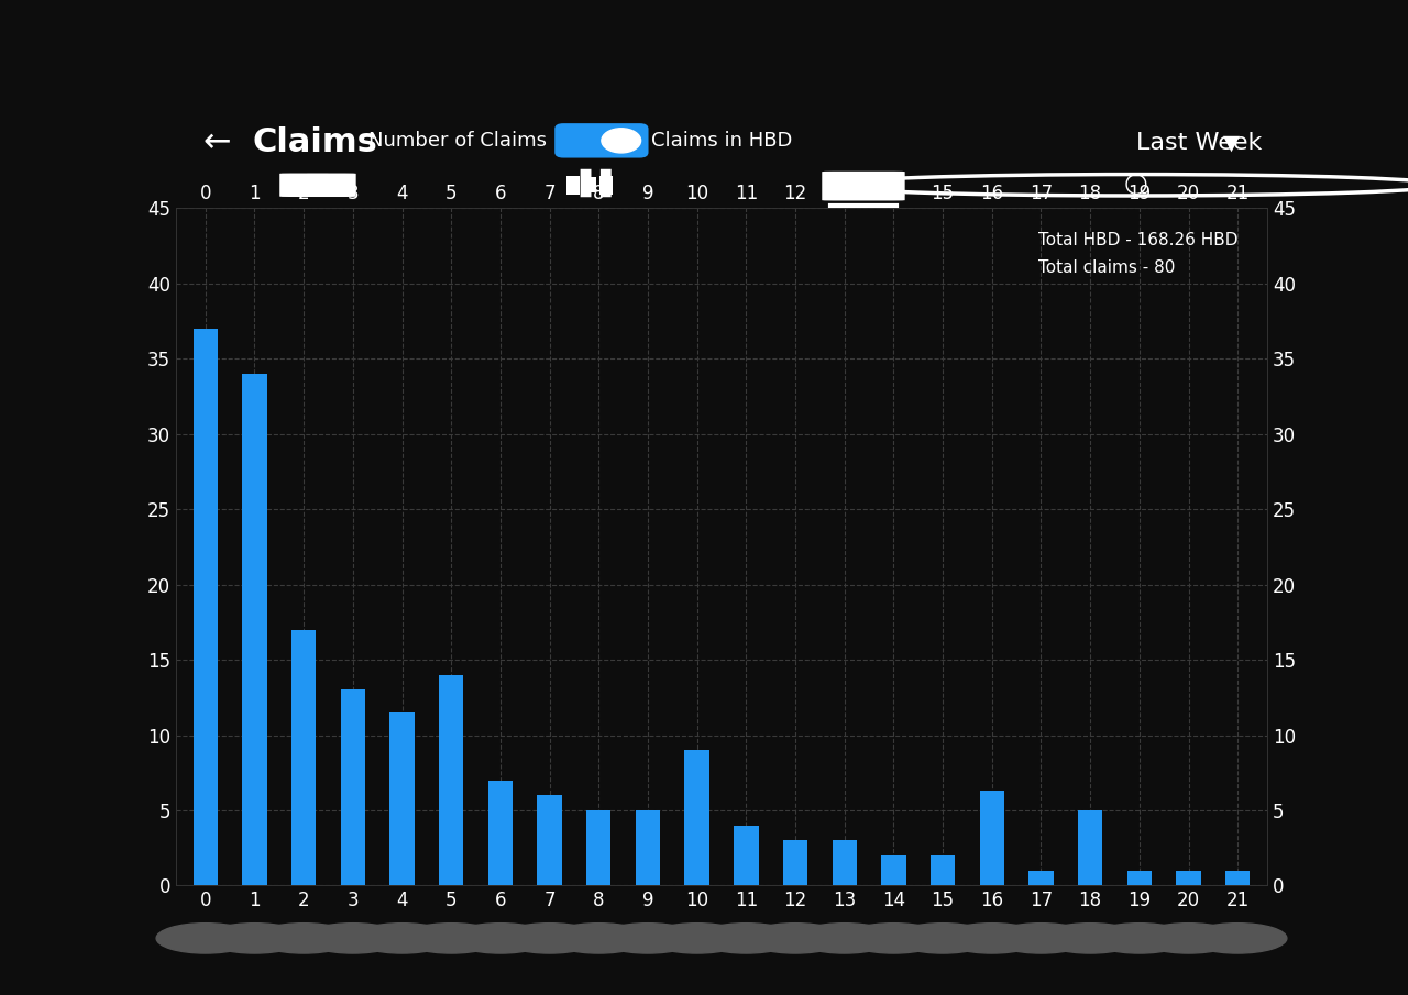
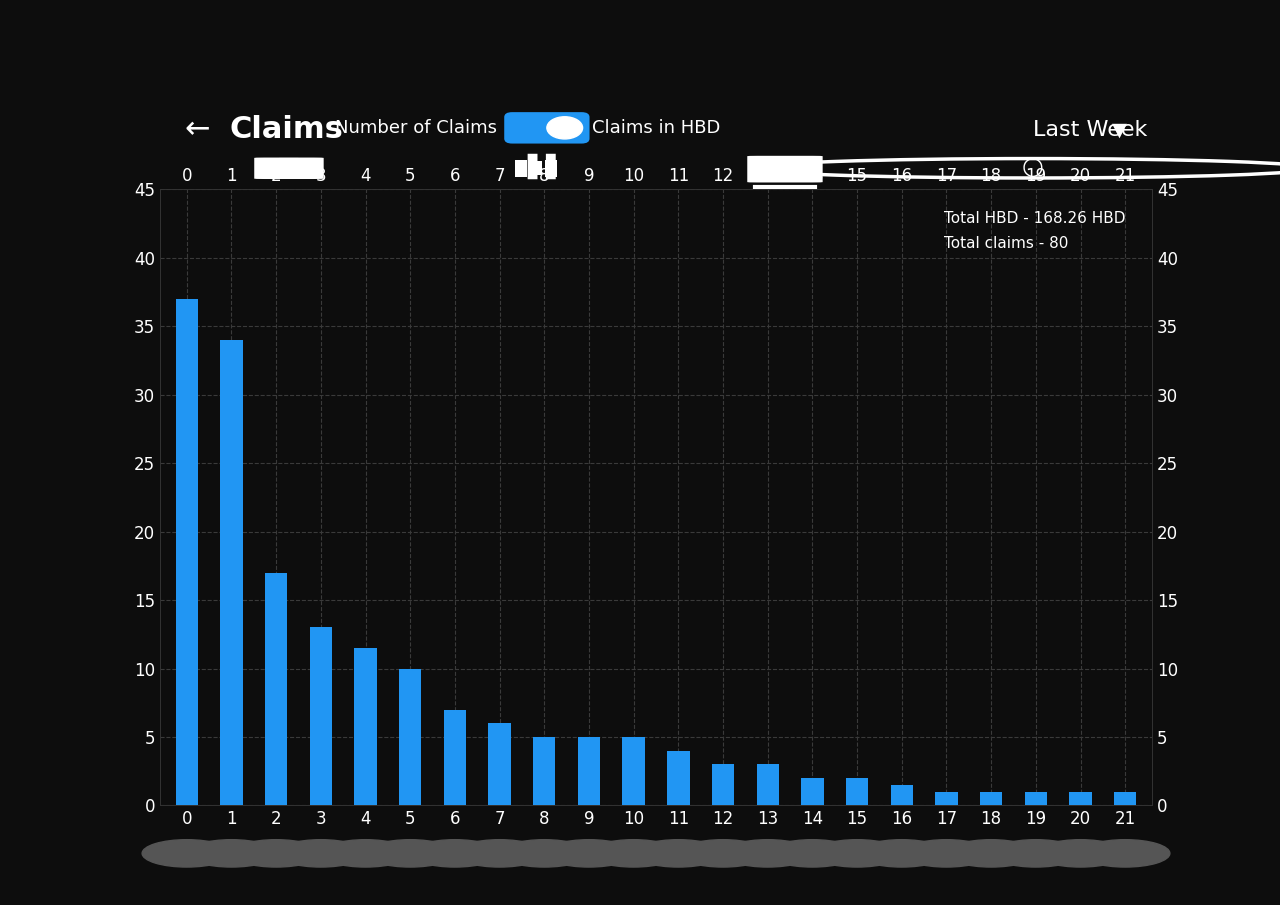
5: 14.0 -> 10.0
10: 9.0 -> 5.0
16: 6.3 -> 1.5
18: 5.0 -> 1.0
